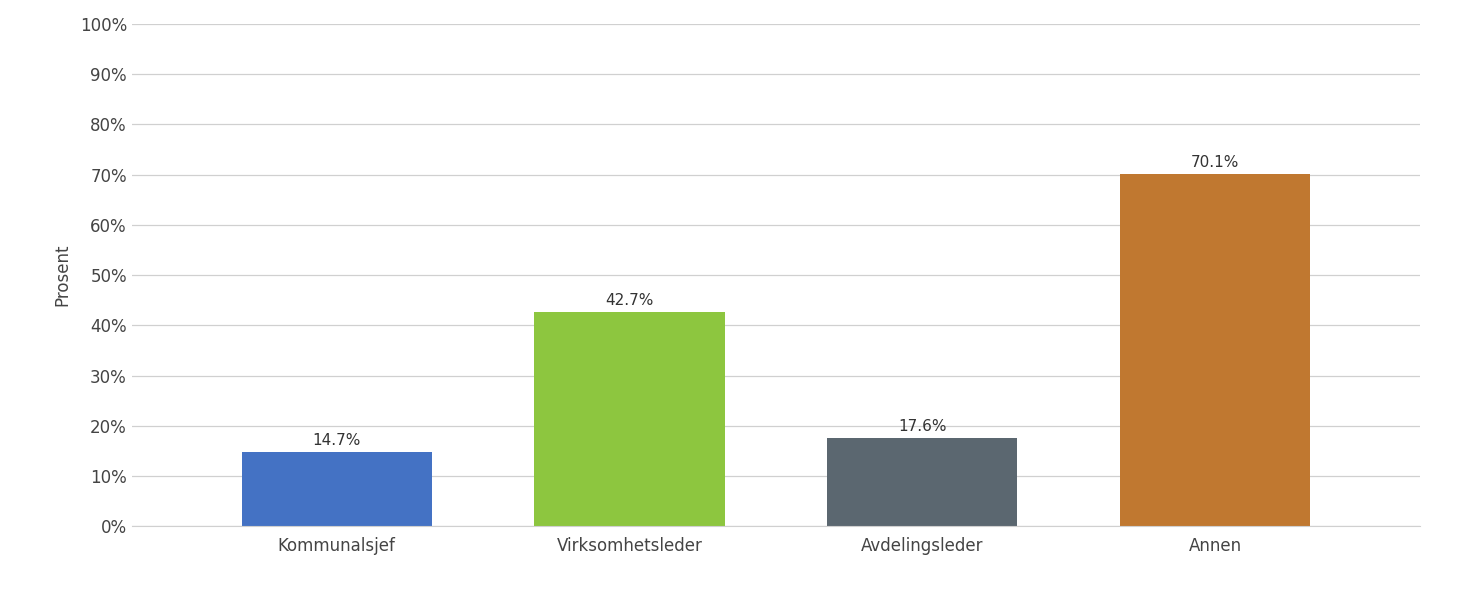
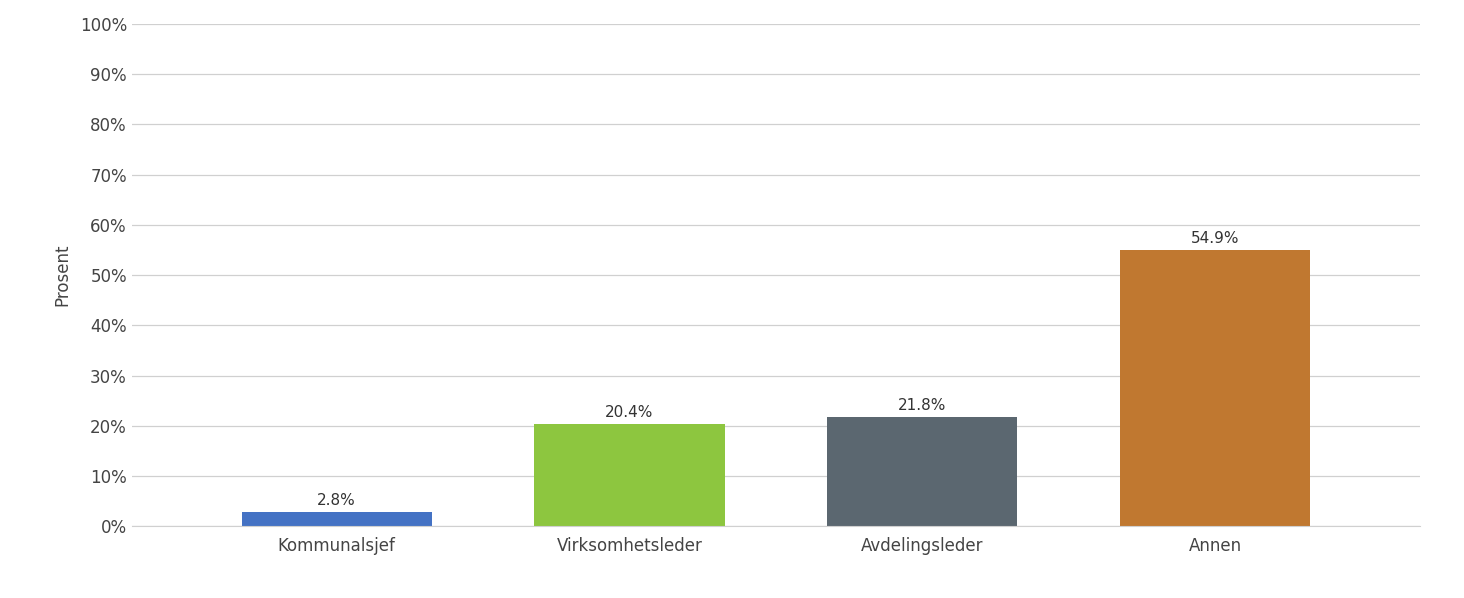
Kommunalsjef: 14.7% -> 2.8%
Virksomhetsleder: 42.7% -> 20.4%
Avdelingsleder: 17.6% -> 21.8%
Annen: 70.1% -> 54.9%
